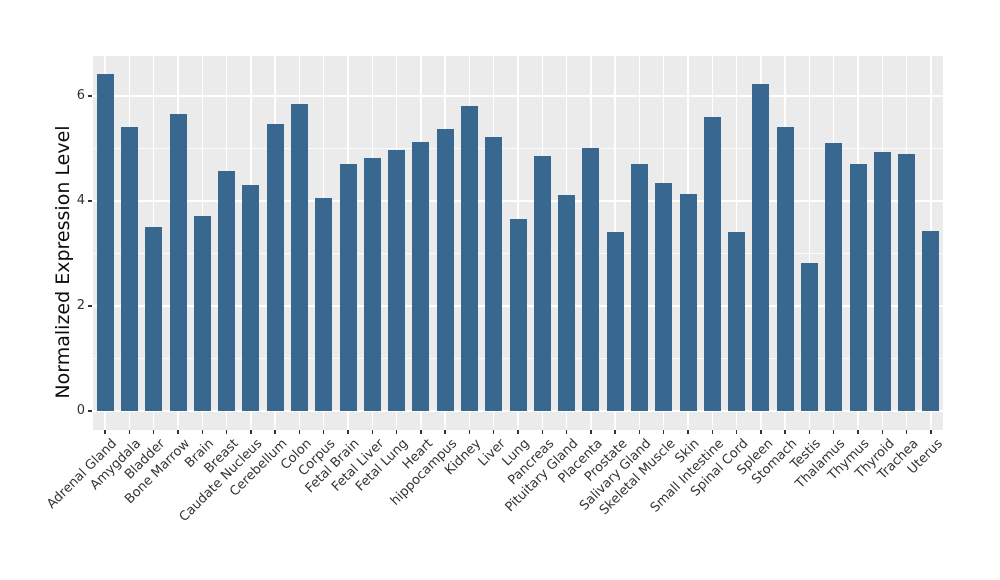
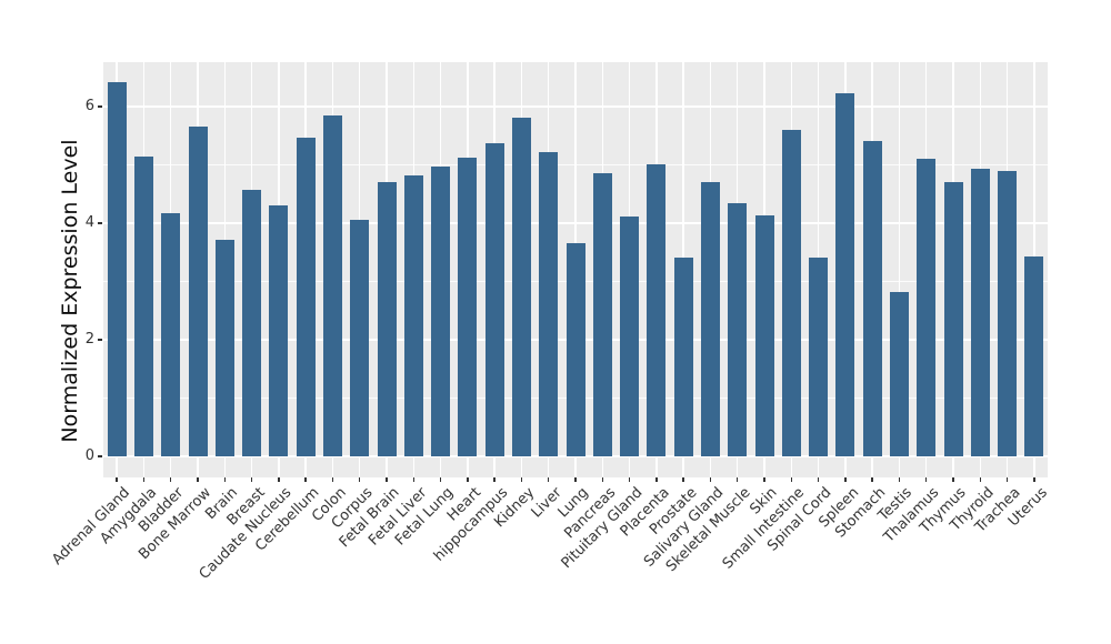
Amygdala: 5.4 -> 5.2
Bladder: 3.5 -> 4.2
